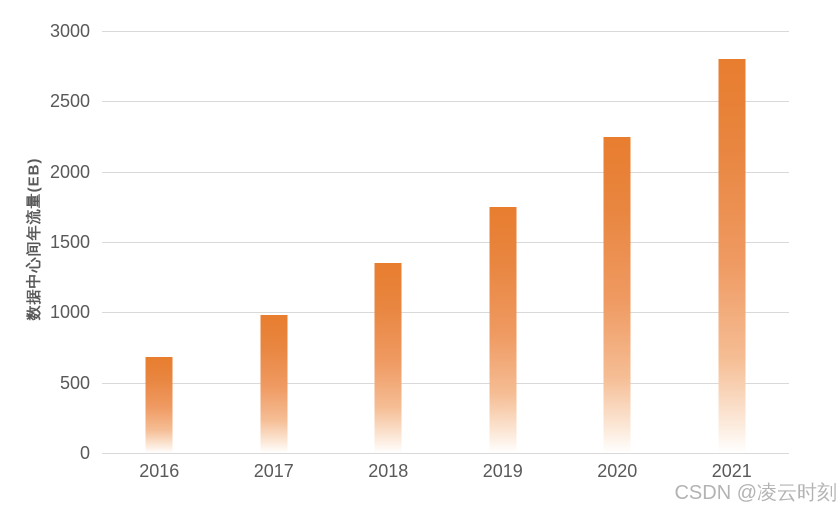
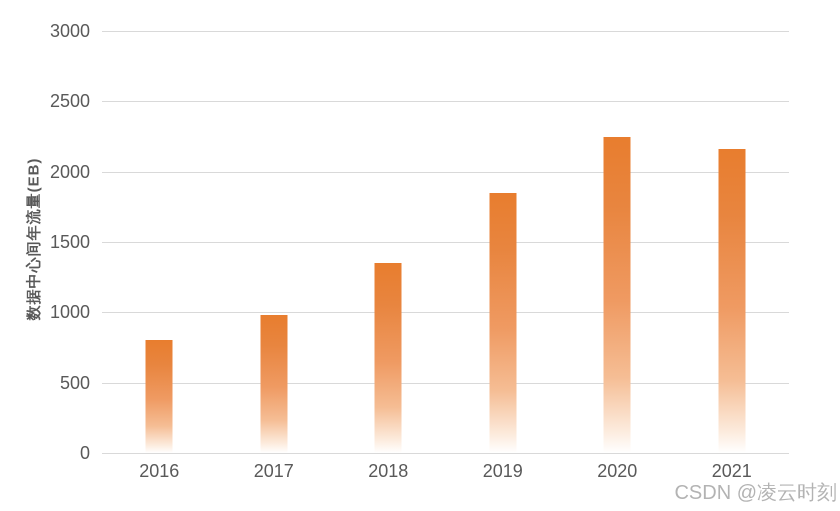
2016: 680 -> 800
2019: 1750 -> 1850
2021: 2800 -> 2160
